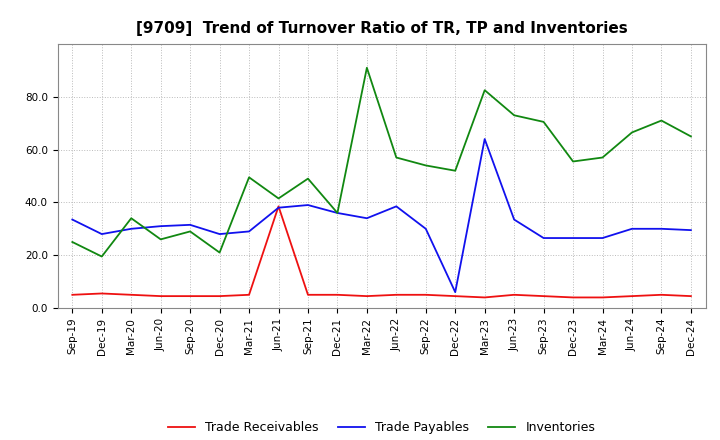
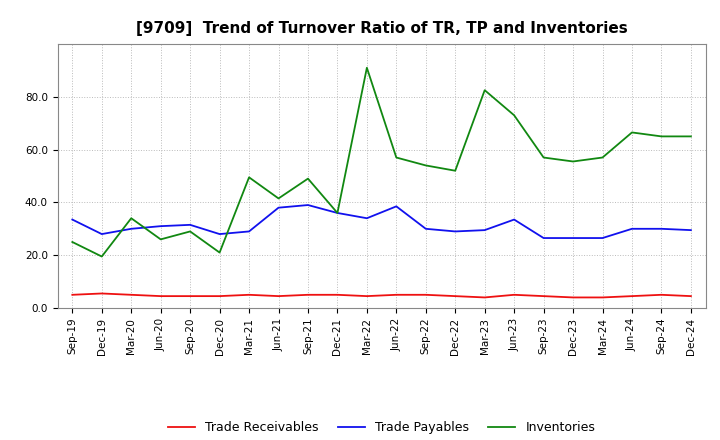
Trade Receivables/Jun-21: 38.5 -> 4.5
Trade Payables/Dec-22: 6.0 -> 29.0
Trade Payables/Mar-23: 64.0 -> 29.5
Inventories/Sep-23: 70.5 -> 57.0
Inventories/Sep-24: 71.0 -> 65.0
